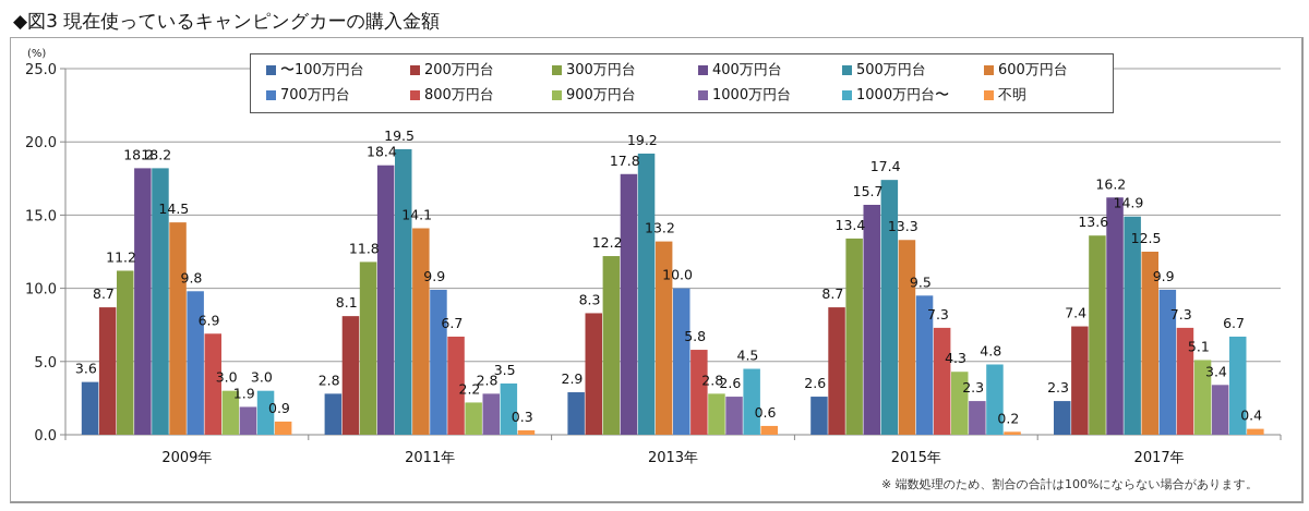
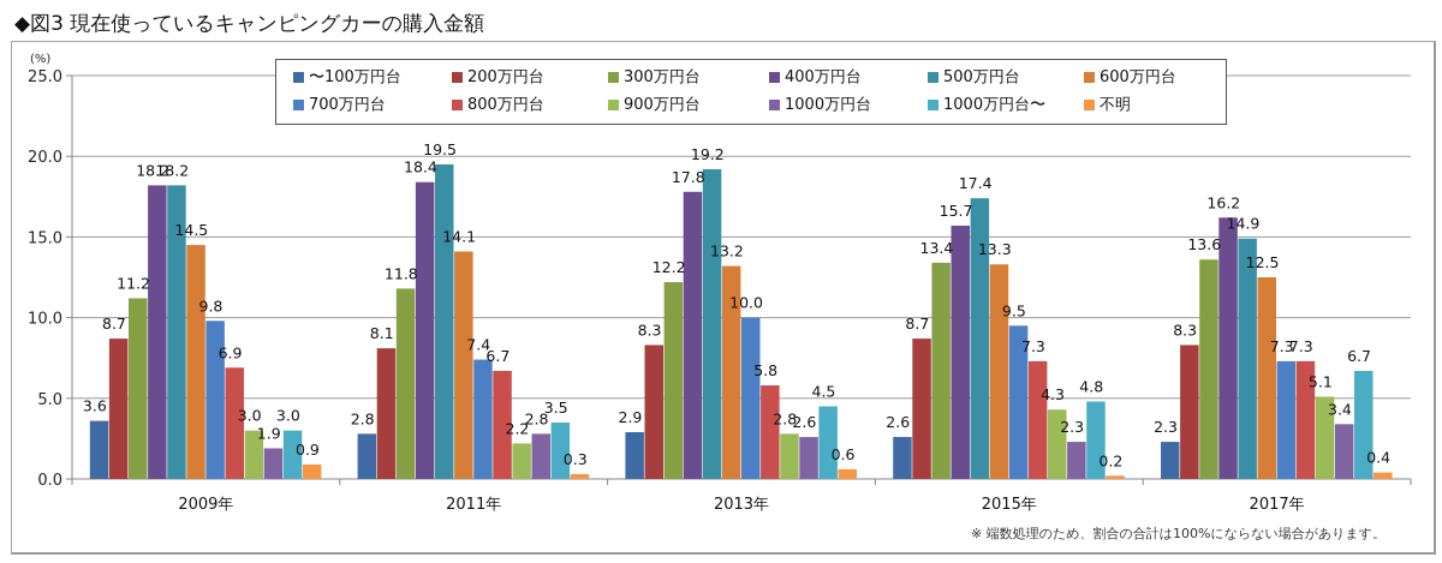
700万円台/2011年: 9.9 -> 7.4
200万円台/2017年: 7.4 -> 8.3
700万円台/2017年: 9.9 -> 7.3
